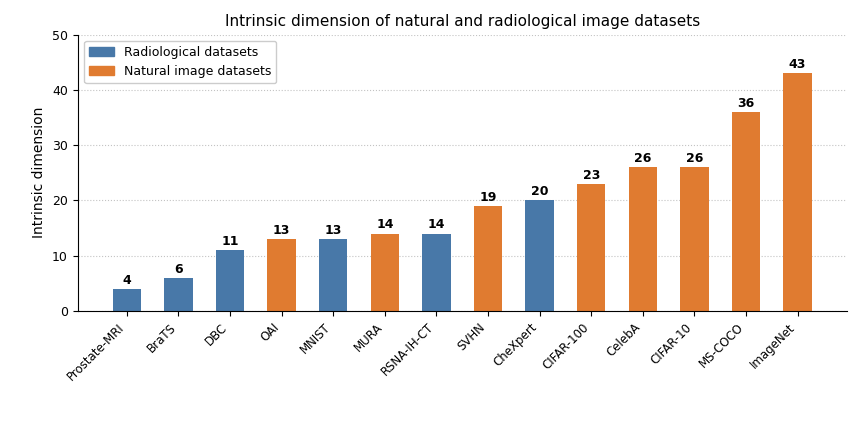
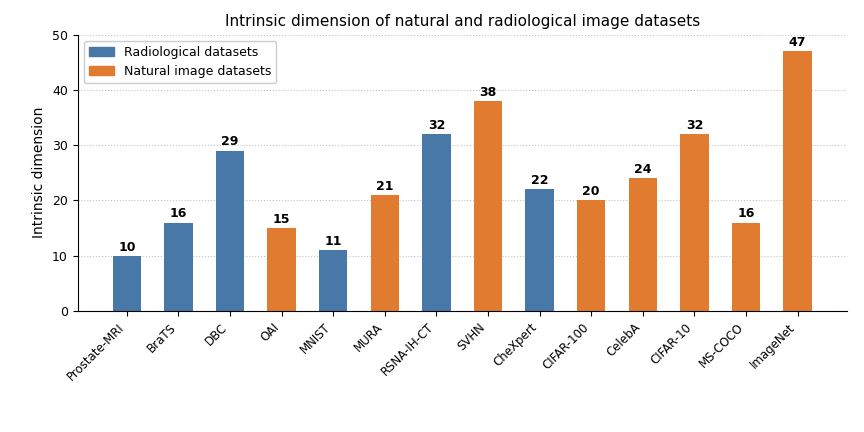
Prostate-MRI: 4 -> 10
BraTS: 6 -> 16
DBC: 11 -> 29
OAI: 13 -> 15
MNIST: 13 -> 11
MURA: 14 -> 21
RSNA-IH-CT: 14 -> 32
SVHN: 19 -> 38
CheXpert: 20 -> 22
CIFAR-100: 23 -> 20
CelebA: 26 -> 24
CIFAR-10: 26 -> 32
MS-COCO: 36 -> 16
ImageNet: 43 -> 47
